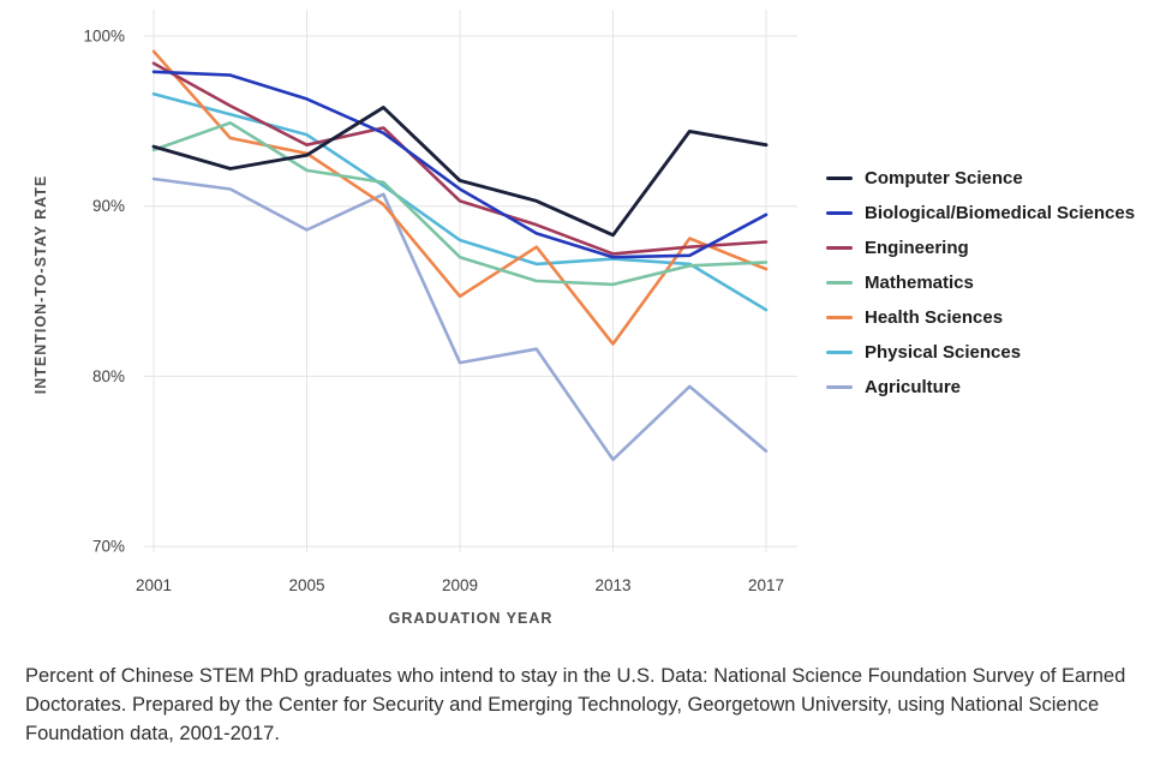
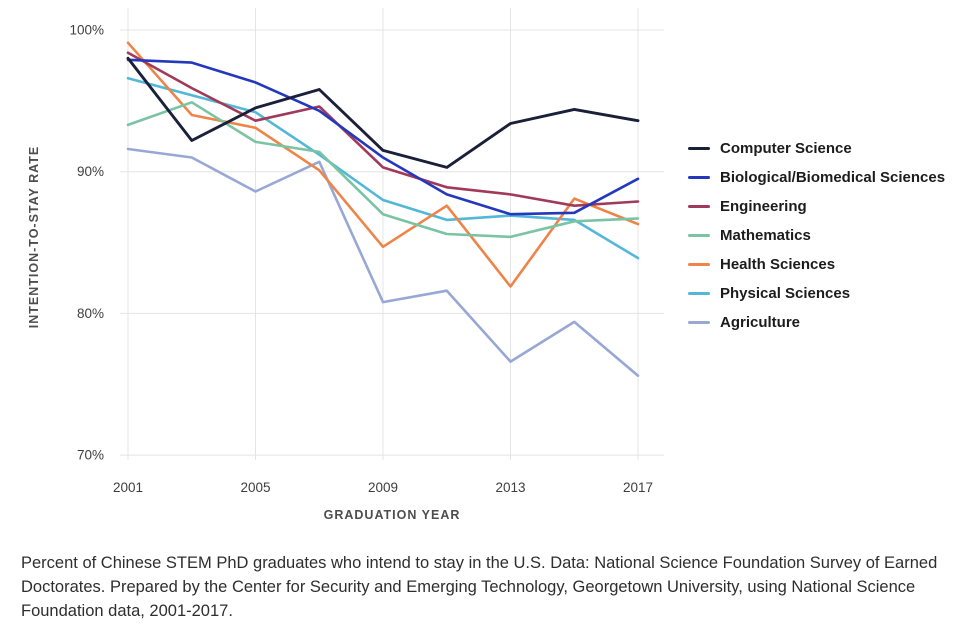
Computer Science/2001: 93.5% -> 98.0%
Computer Science/2005: 93.0% -> 94.5%
Computer Science/2013: 88.3% -> 93.4%
Engineering/2013: 87.2% -> 88.4%
Agriculture/2013: 75.1% -> 76.6%
